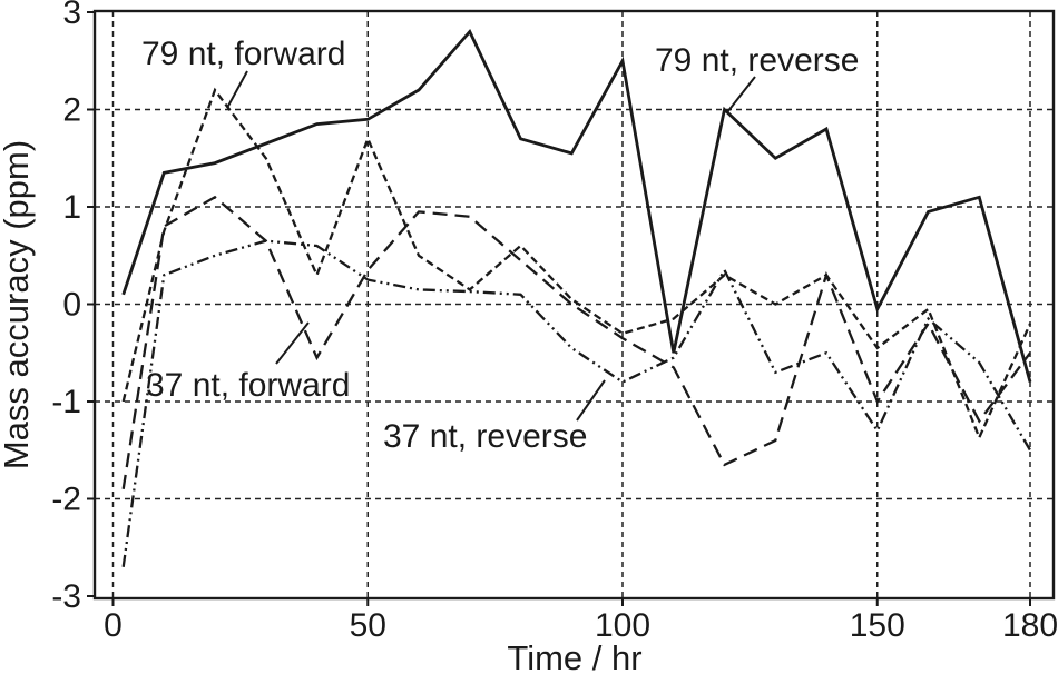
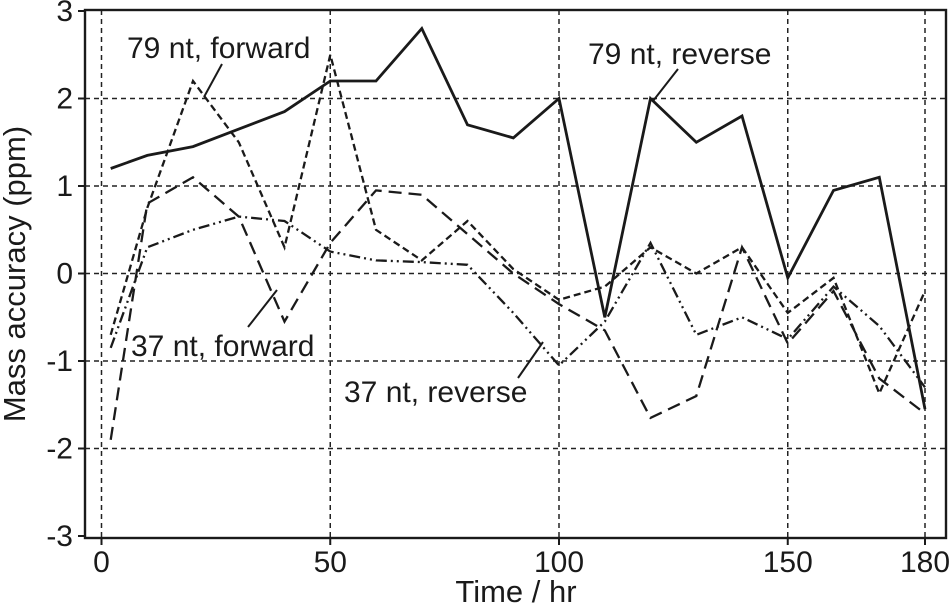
79 nt, reverse/2: 0.1 -> 1.2
79 nt, forward/2: -1.0 -> -0.7
37 nt, reverse/2: -2.7 -> -0.8
79 nt, reverse/50: 1.9 -> 2.2
79 nt, forward/50: 1.7 -> 2.5
79 nt, reverse/100: 2.5 -> 2.0
37 nt, reverse/100: -0.8 -> -1.1
37 nt, forward/150: -1.0 -> -0.8
37 nt, reverse/150: -1.3 -> -0.8
79 nt, reverse/180: -0.8 -> -1.6
37 nt, forward/180: -0.5 -> -1.6
37 nt, reverse/180: -1.5 -> -1.3
